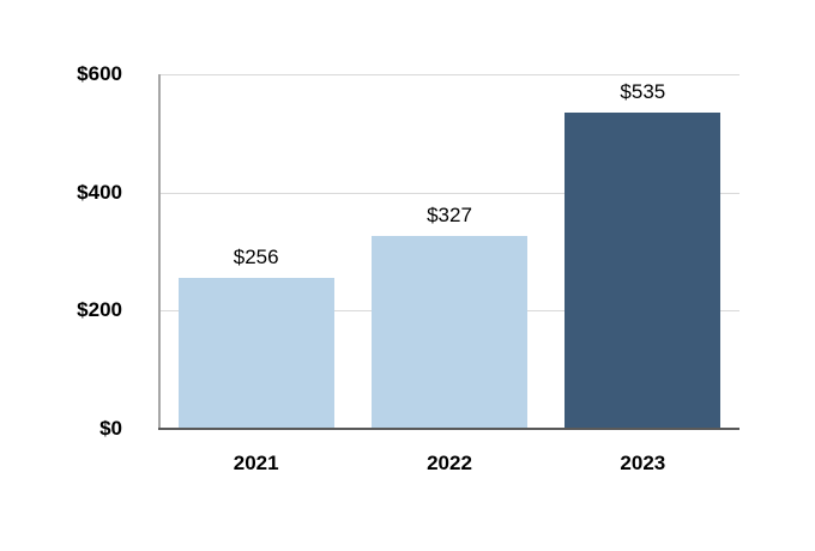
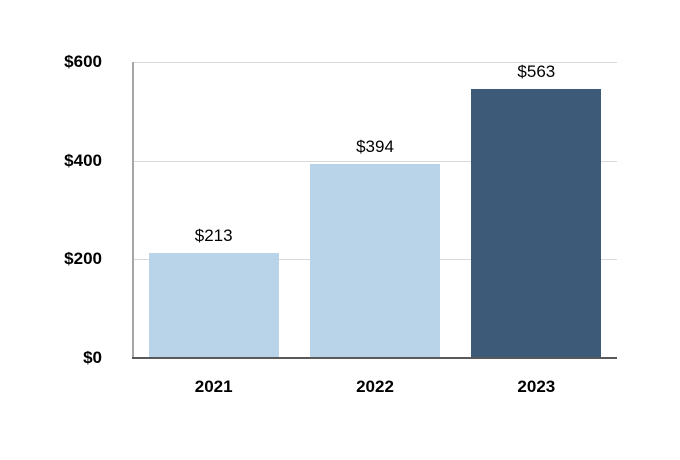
2021: $256 -> $213
2022: $327 -> $394
2023: $535 -> $563
